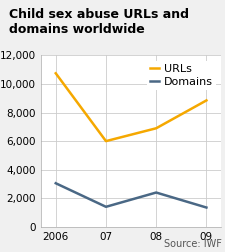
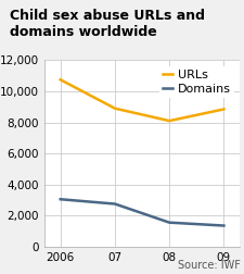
URLs/07: 6,000 -> 8,900
Domains/07: 1,400 -> 2,800
URLs/08: 6,900 -> 8,100
Domains/08: 2,400 -> 1,600
